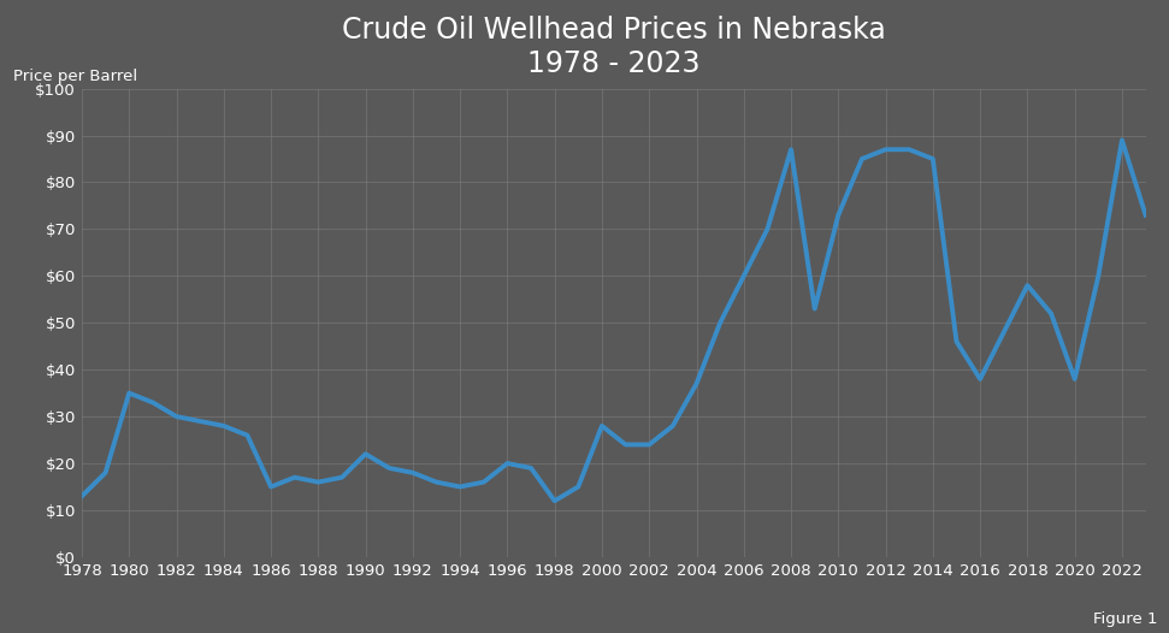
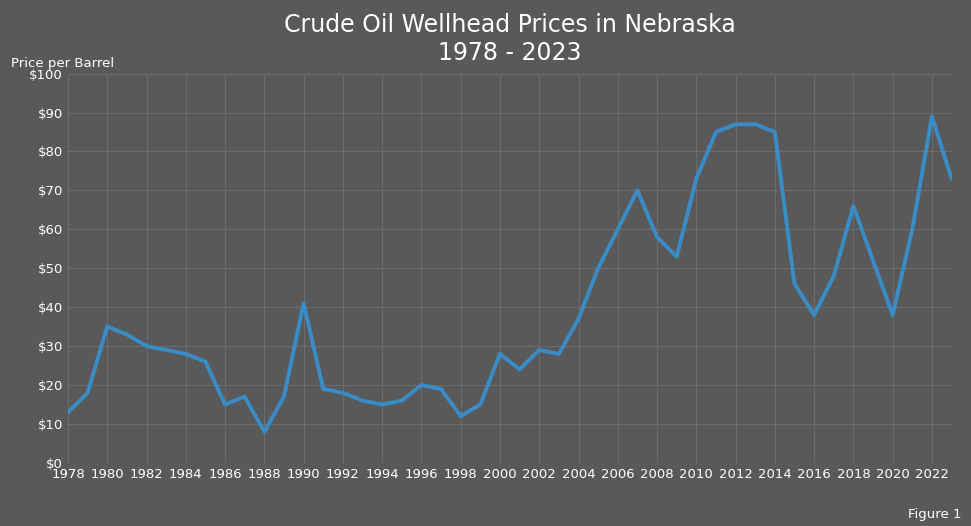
1988: $16 -> $8
1990: $22 -> $41
2002: $24 -> $29
2008: $87 -> $58
2018: $58 -> $66
